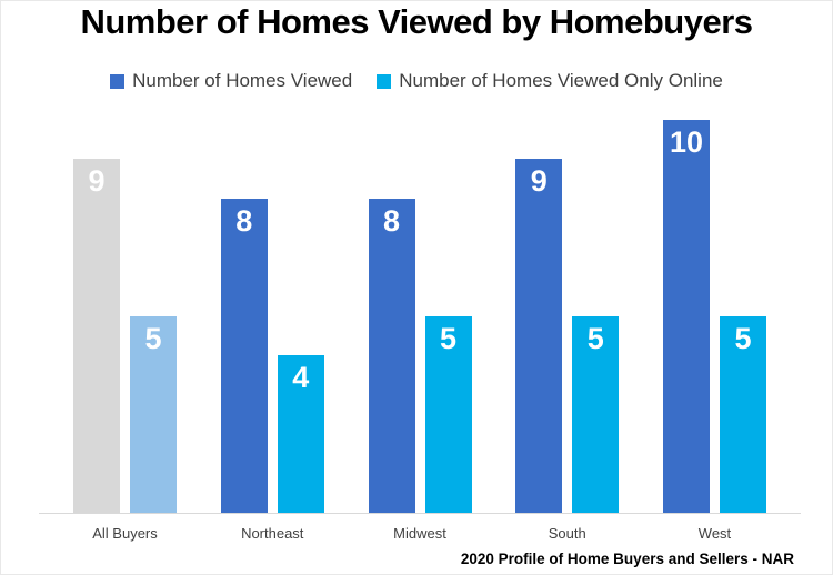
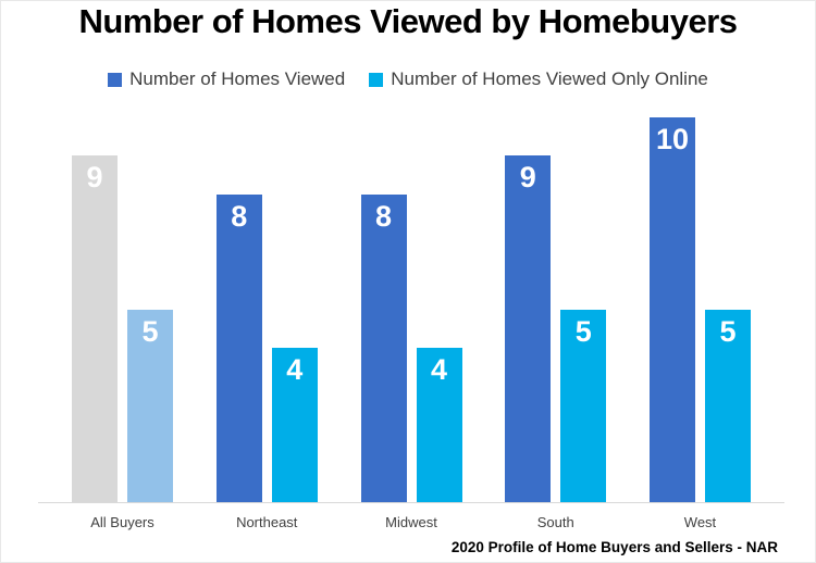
Number of Homes Viewed Only Online/Midwest: 5 -> 4
